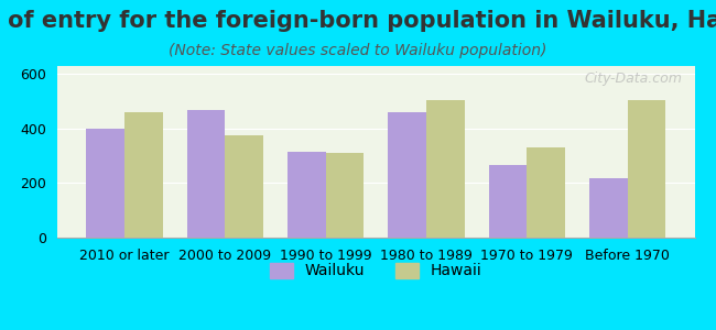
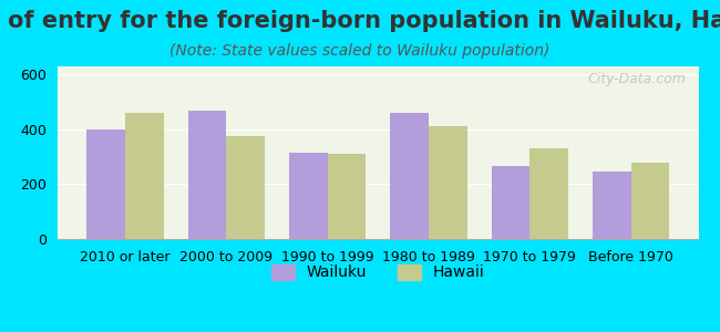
Hawaii/1980 to 1989: 505 -> 410
Wailuku/Before 1970: 220 -> 248
Hawaii/Before 1970: 505 -> 277
